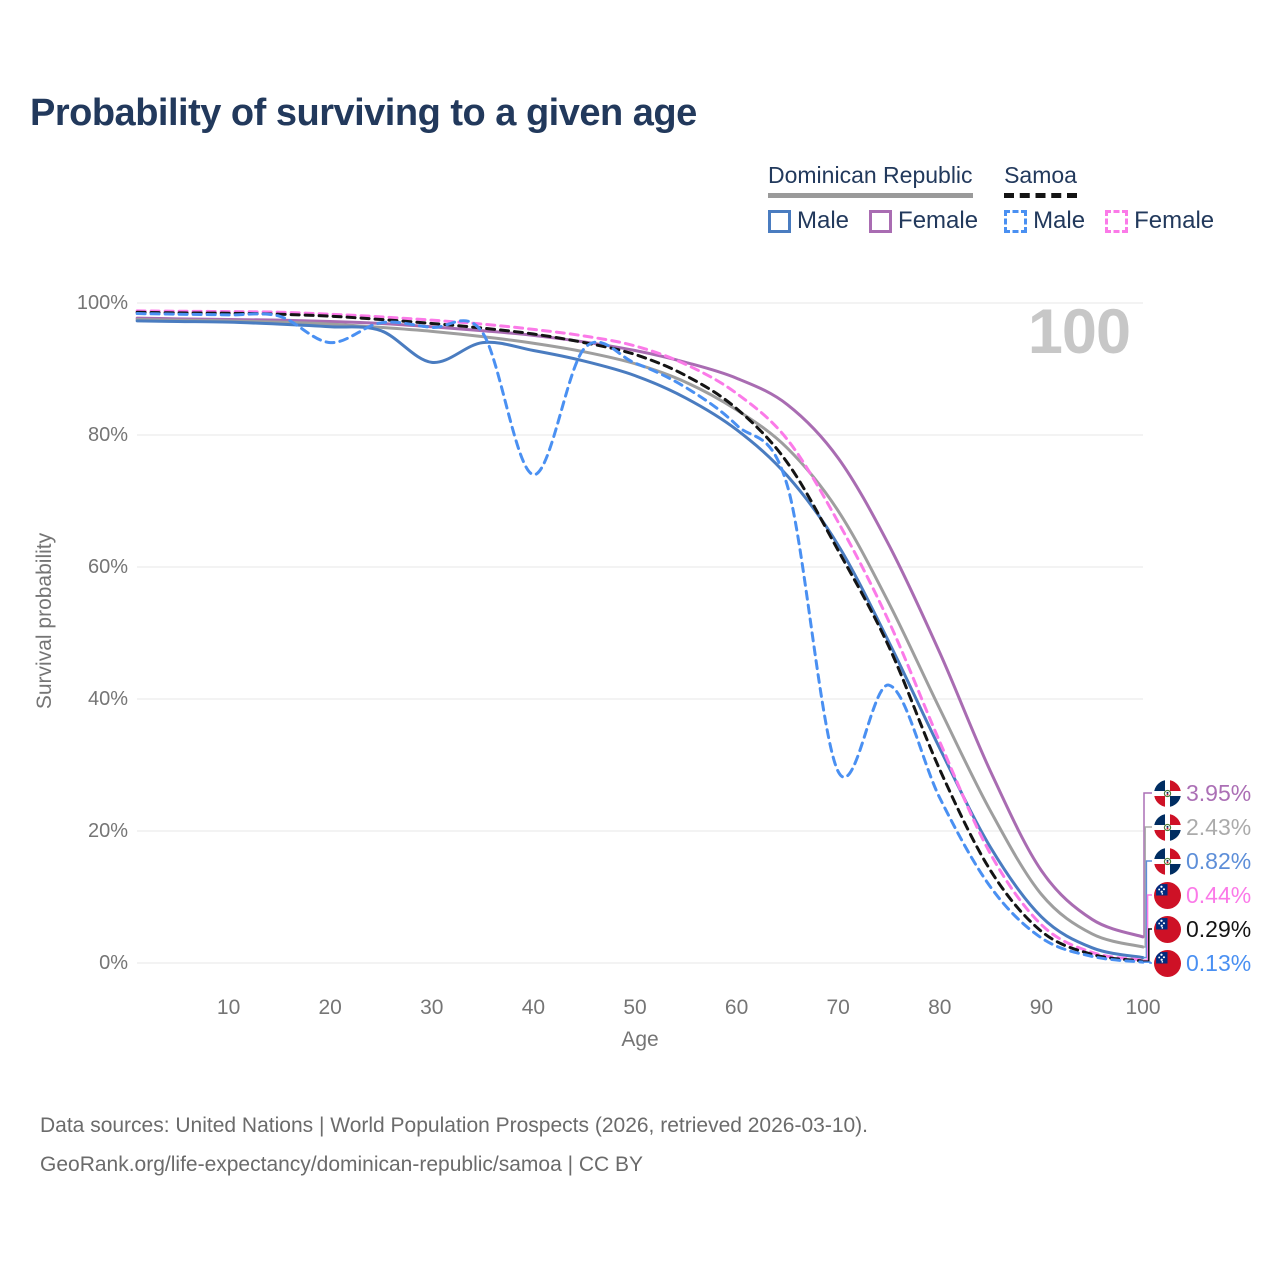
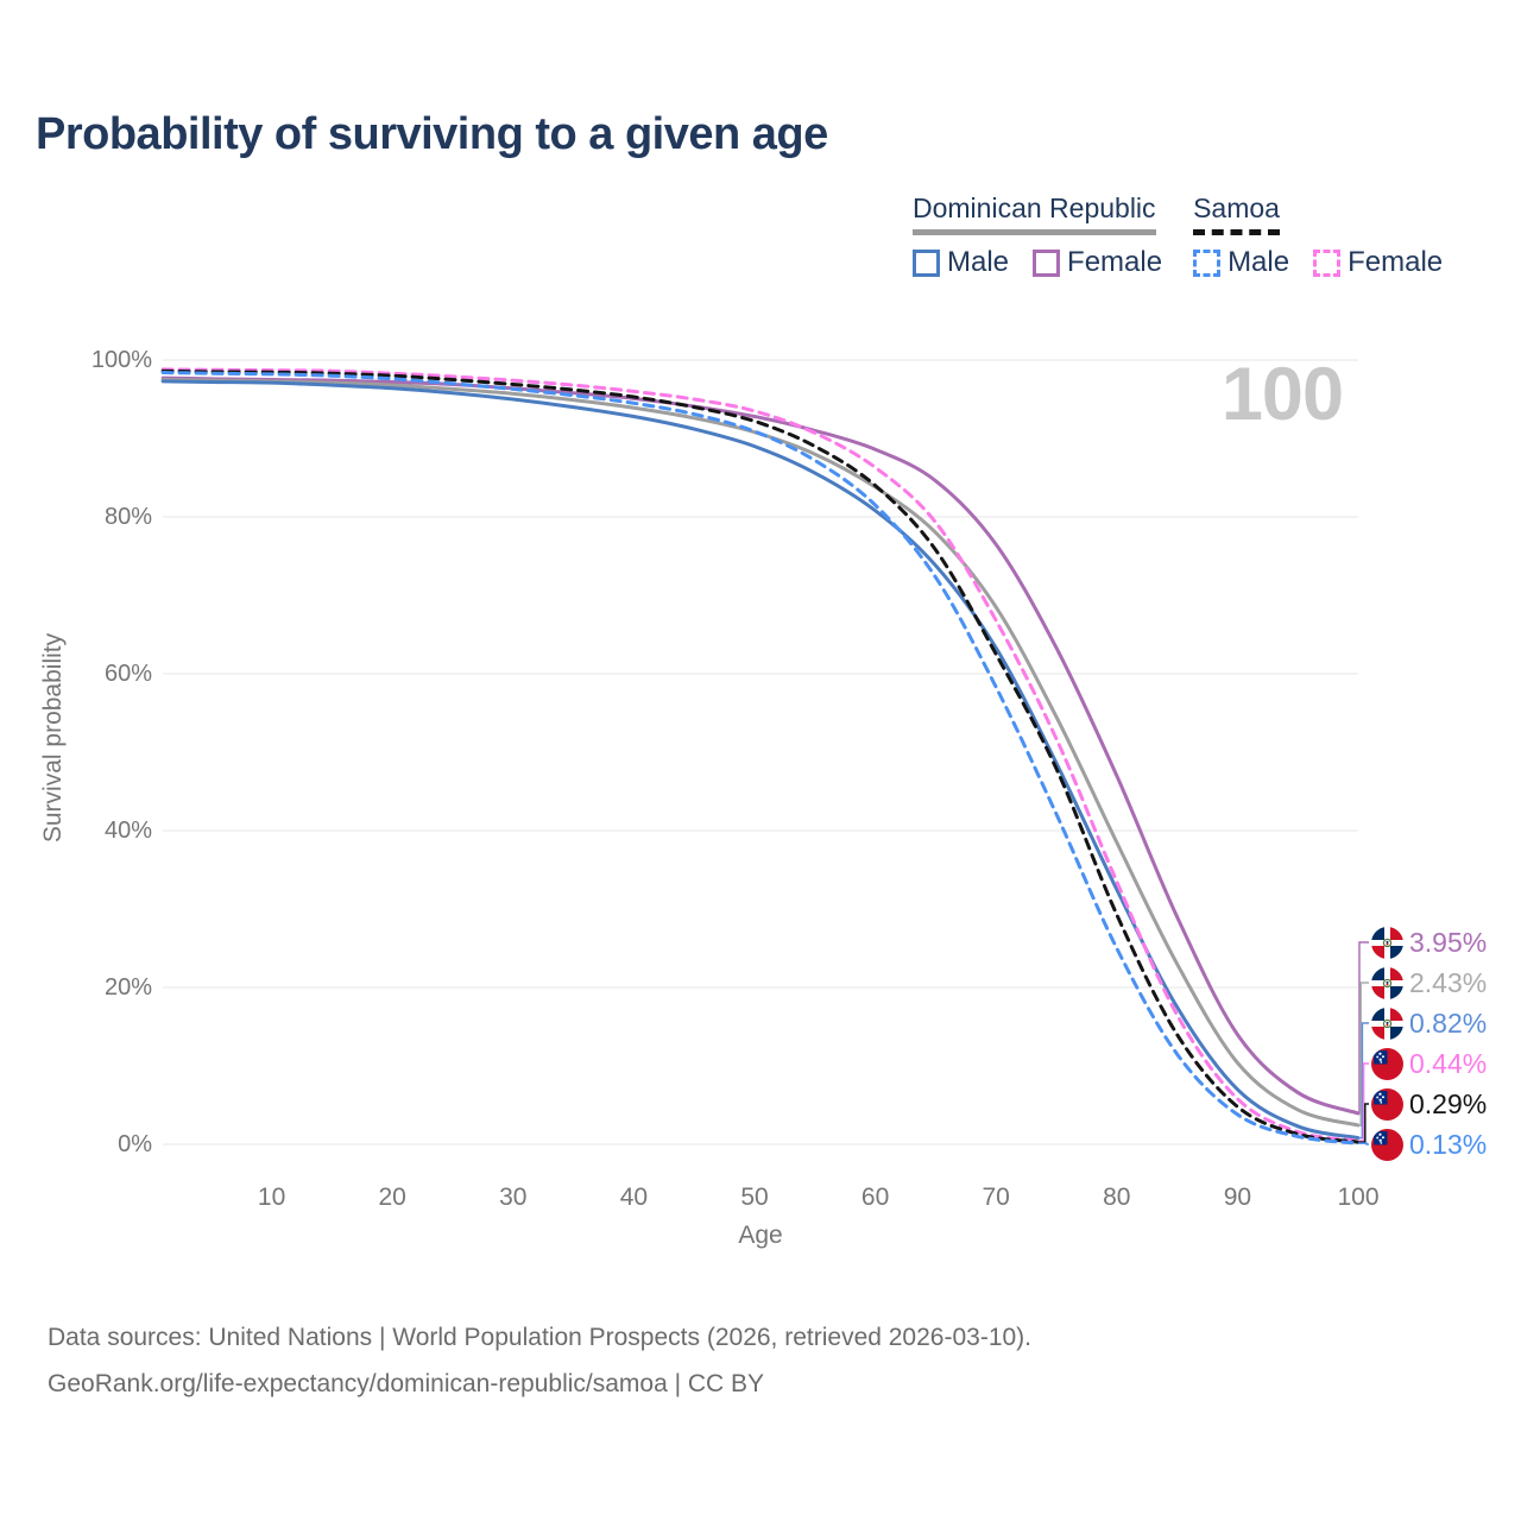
Samoa Male/20: 94% -> 98%
Dominican Republic Male/30: 91% -> 95%
Samoa Male/40: 74% -> 94%
Samoa Male/70: 29% -> 58%
